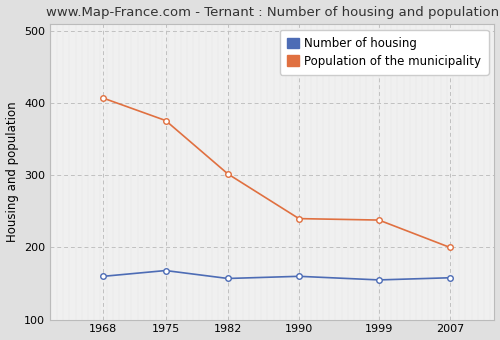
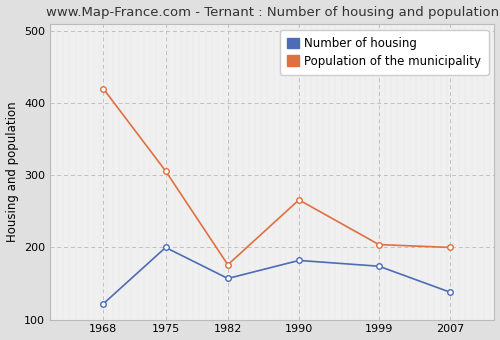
Number of housing/1968: 160 -> 122
Population of the municipality/1968: 407 -> 420
Number of housing/1975: 168 -> 200
Population of the municipality/1975: 376 -> 306
Population of the municipality/1982: 302 -> 176
Number of housing/1990: 160 -> 182
Population of the municipality/1990: 240 -> 266
Number of housing/1999: 155 -> 174
Population of the municipality/1999: 238 -> 204
Number of housing/2007: 158 -> 138
